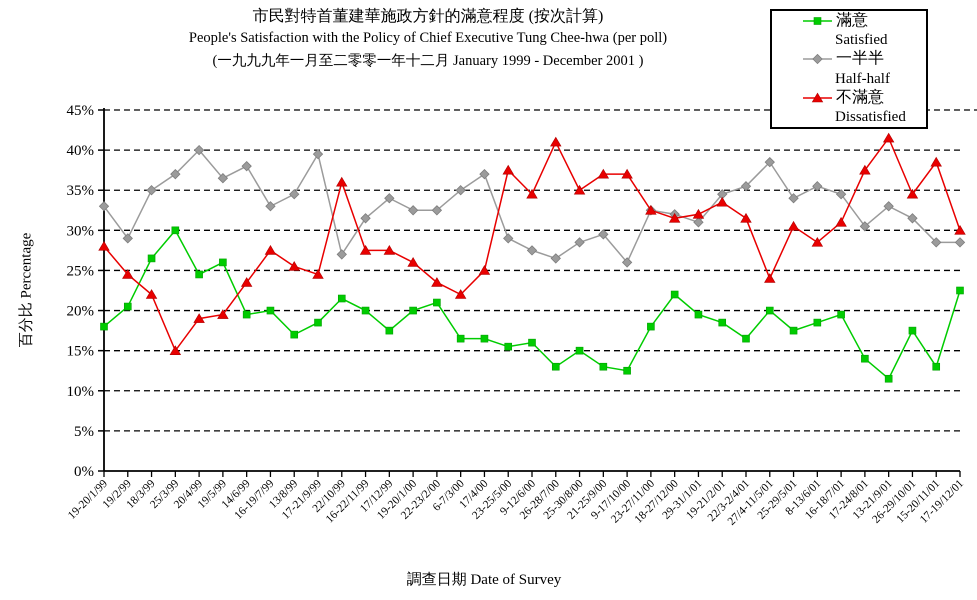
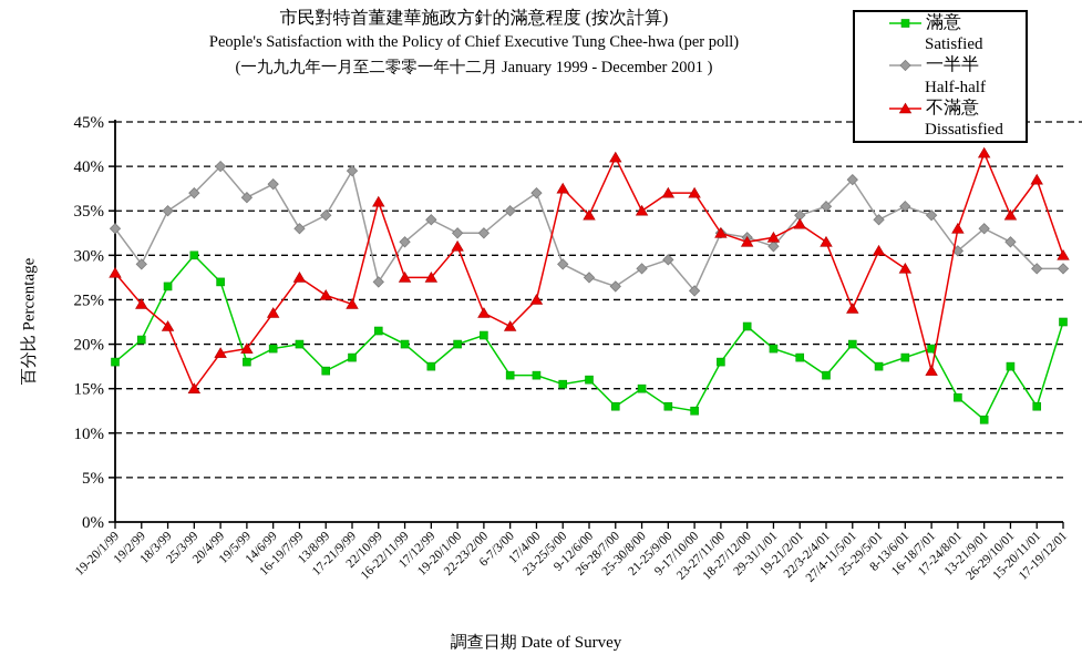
滿意 Satisfied/20/4/99: 24% -> 27%
滿意 Satisfied/19/5/99: 26% -> 18%
不滿意 Dissatisfied/19-20/1/00: 26% -> 31%
不滿意 Dissatisfied/16-18/7/01: 31% -> 17%
不滿意 Dissatisfied/17-24/8/01: 38% -> 33%
